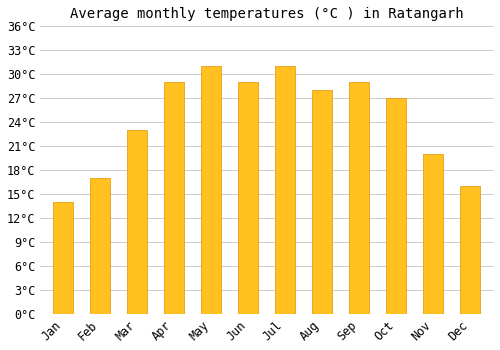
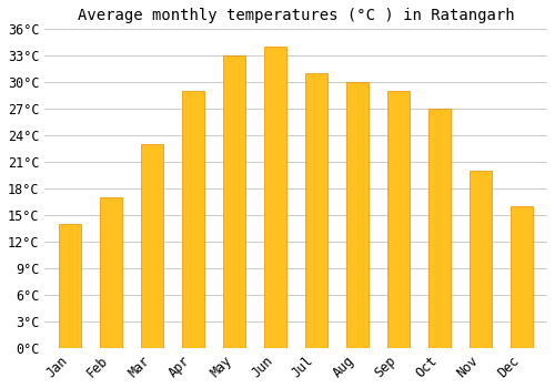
May: 31°C -> 33°C
Jun: 29°C -> 34°C
Aug: 28°C -> 30°C
